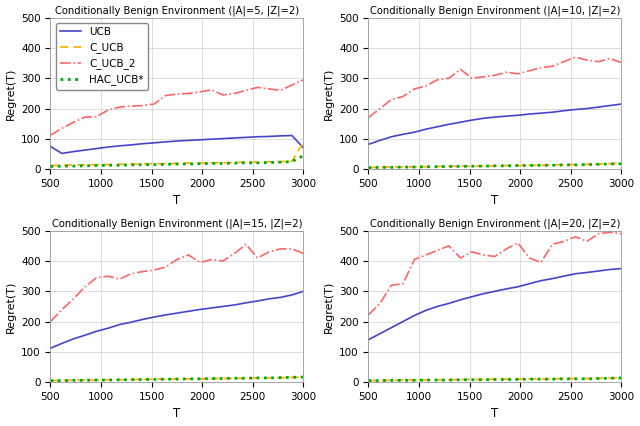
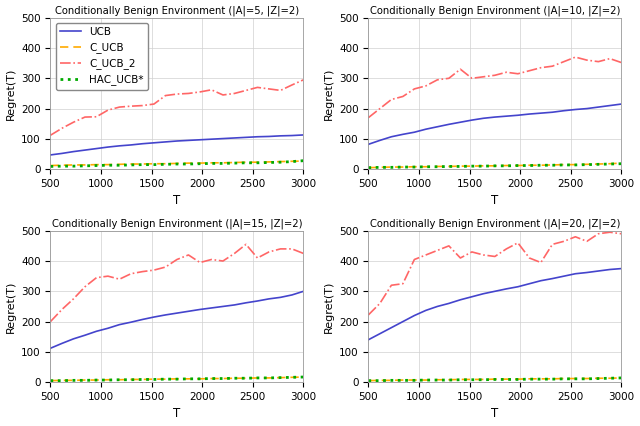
Conditionally Benign Environment (|A|=5, |Z|=2)/UCB/500: 75 -> 47
Conditionally Benign Environment (|A|=5, |Z|=2)/UCB/3000: 70 -> 113
Conditionally Benign Environment (|A|=5, |Z|=2)/C_UCB/3000: 90 -> 27
Conditionally Benign Environment (|A|=5, |Z|=2)/HAC_UCB*/3000: 45 -> 28
